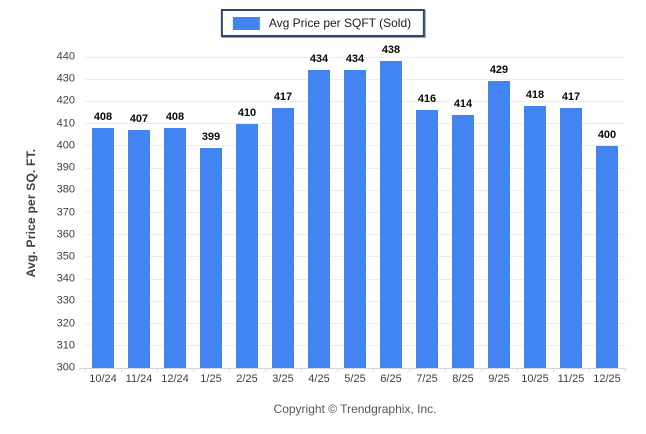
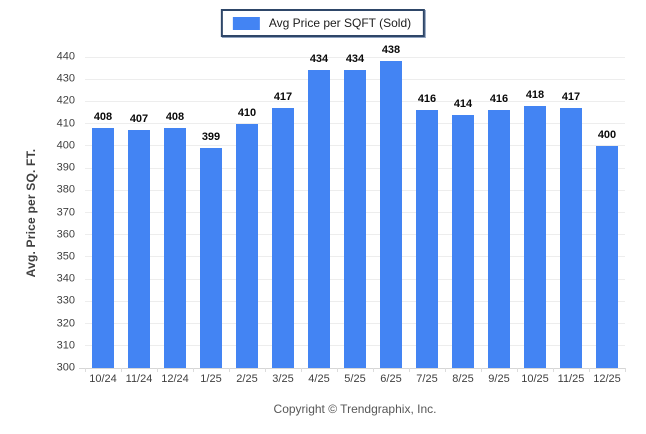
9/25: 429 -> 416
